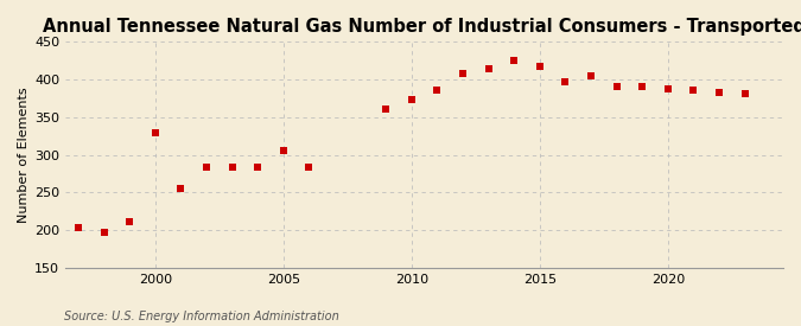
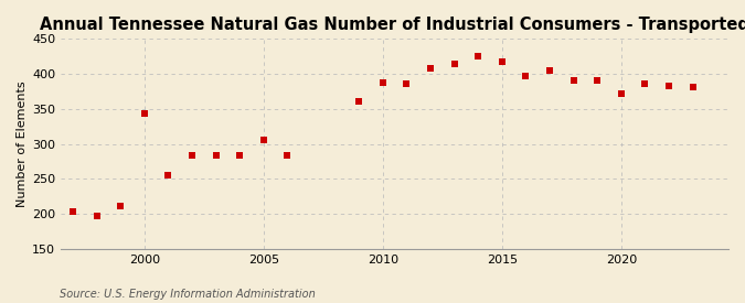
2000: 330 -> 344
2010: 373 -> 388
2020: 387 -> 372
